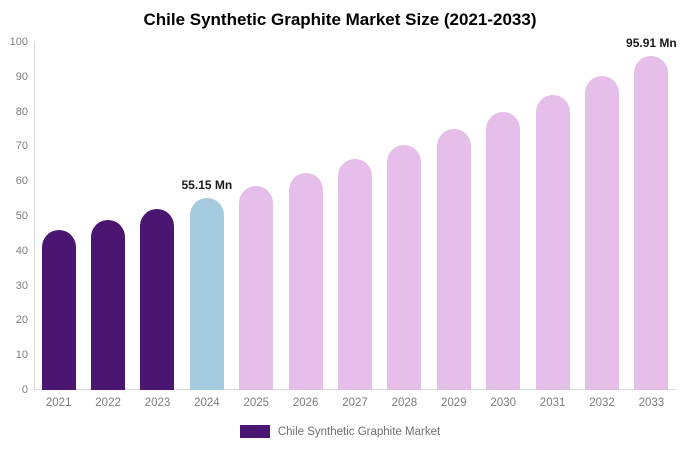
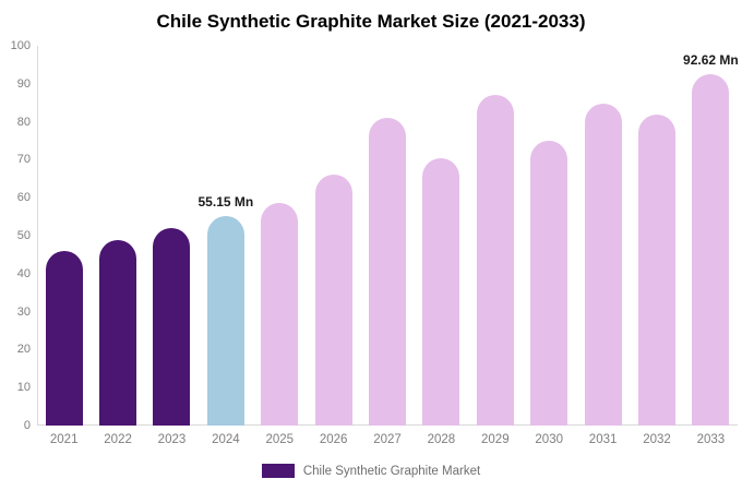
2026: 62 -> 66
2027: 66 -> 81
2029: 75 -> 87
2030: 80 -> 75
2032: 90 -> 82
2033: 95.91 -> 92.62
